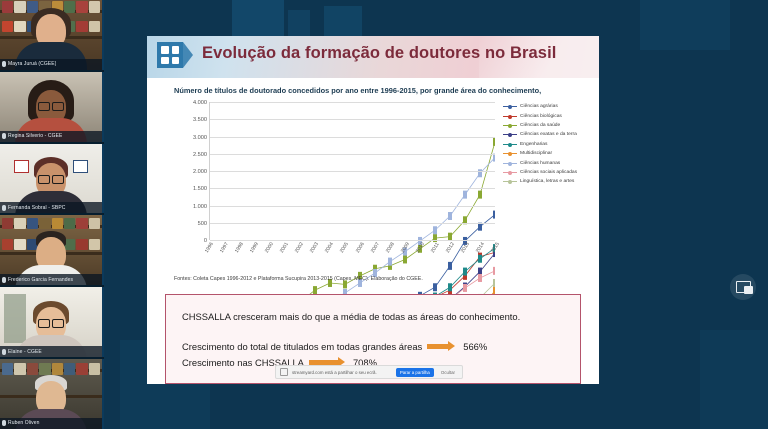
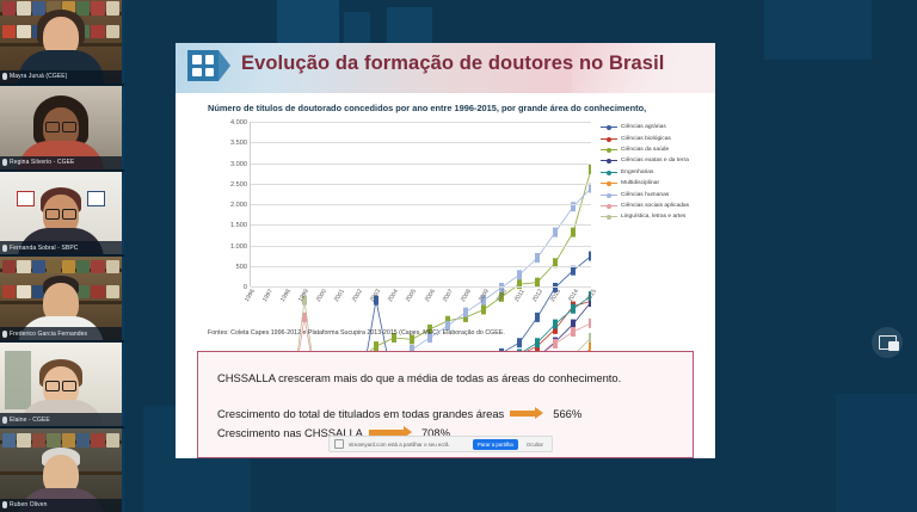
Linguística, letras e artes/1996: 200 -> 500
Ciências sociais aplicadas/1999: 400 -> 1700
Linguística, letras e artes/1999: 300 -> 1900
Ciências agrárias/2003: 800 -> 1900
